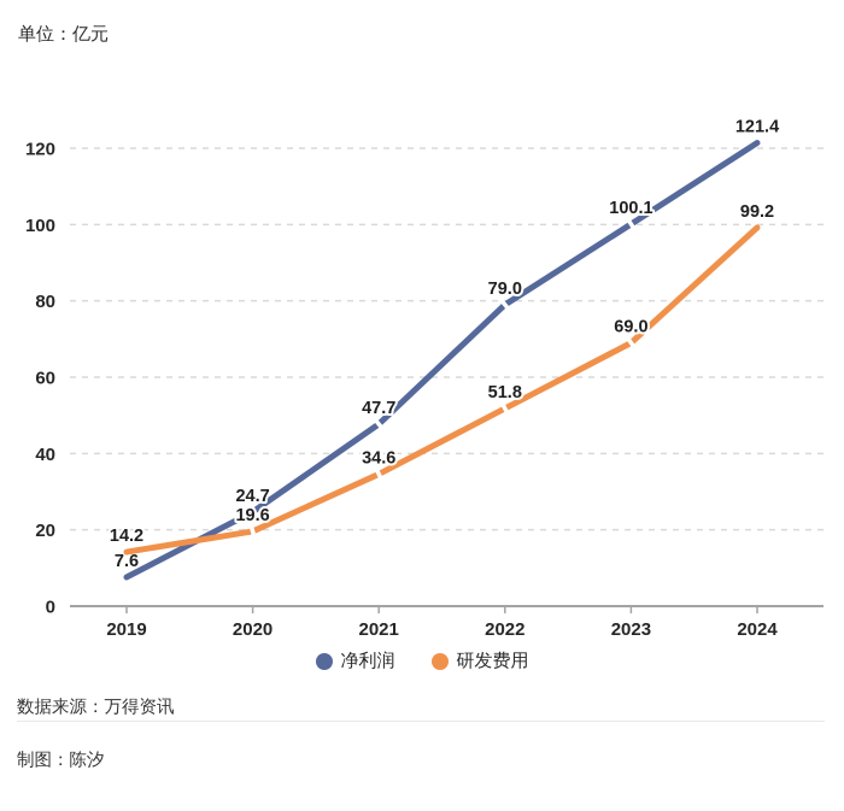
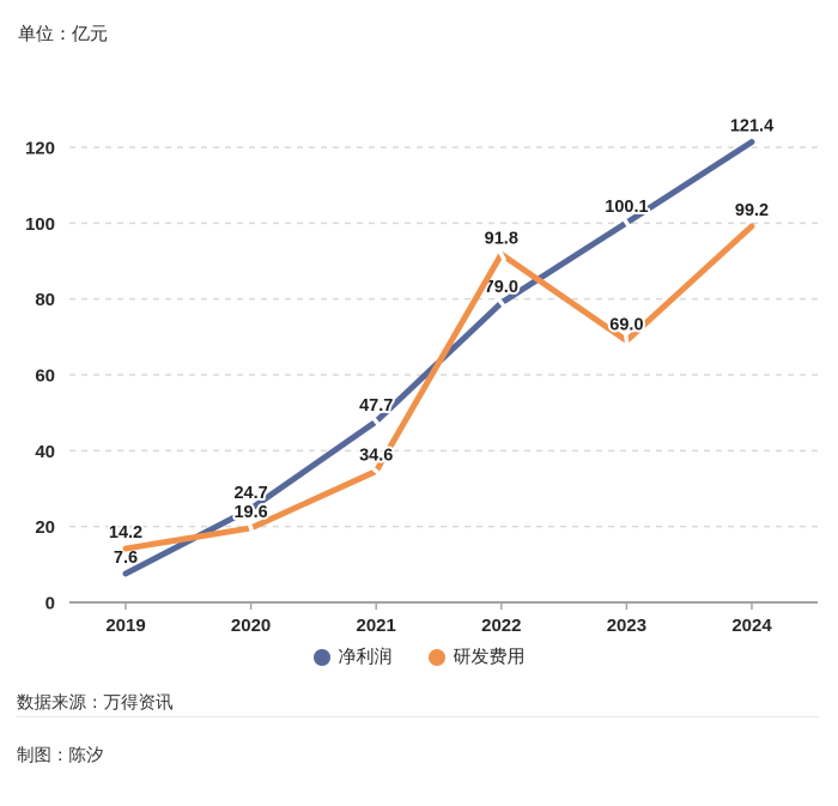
研发费用/2022: 51.8 -> 91.8
